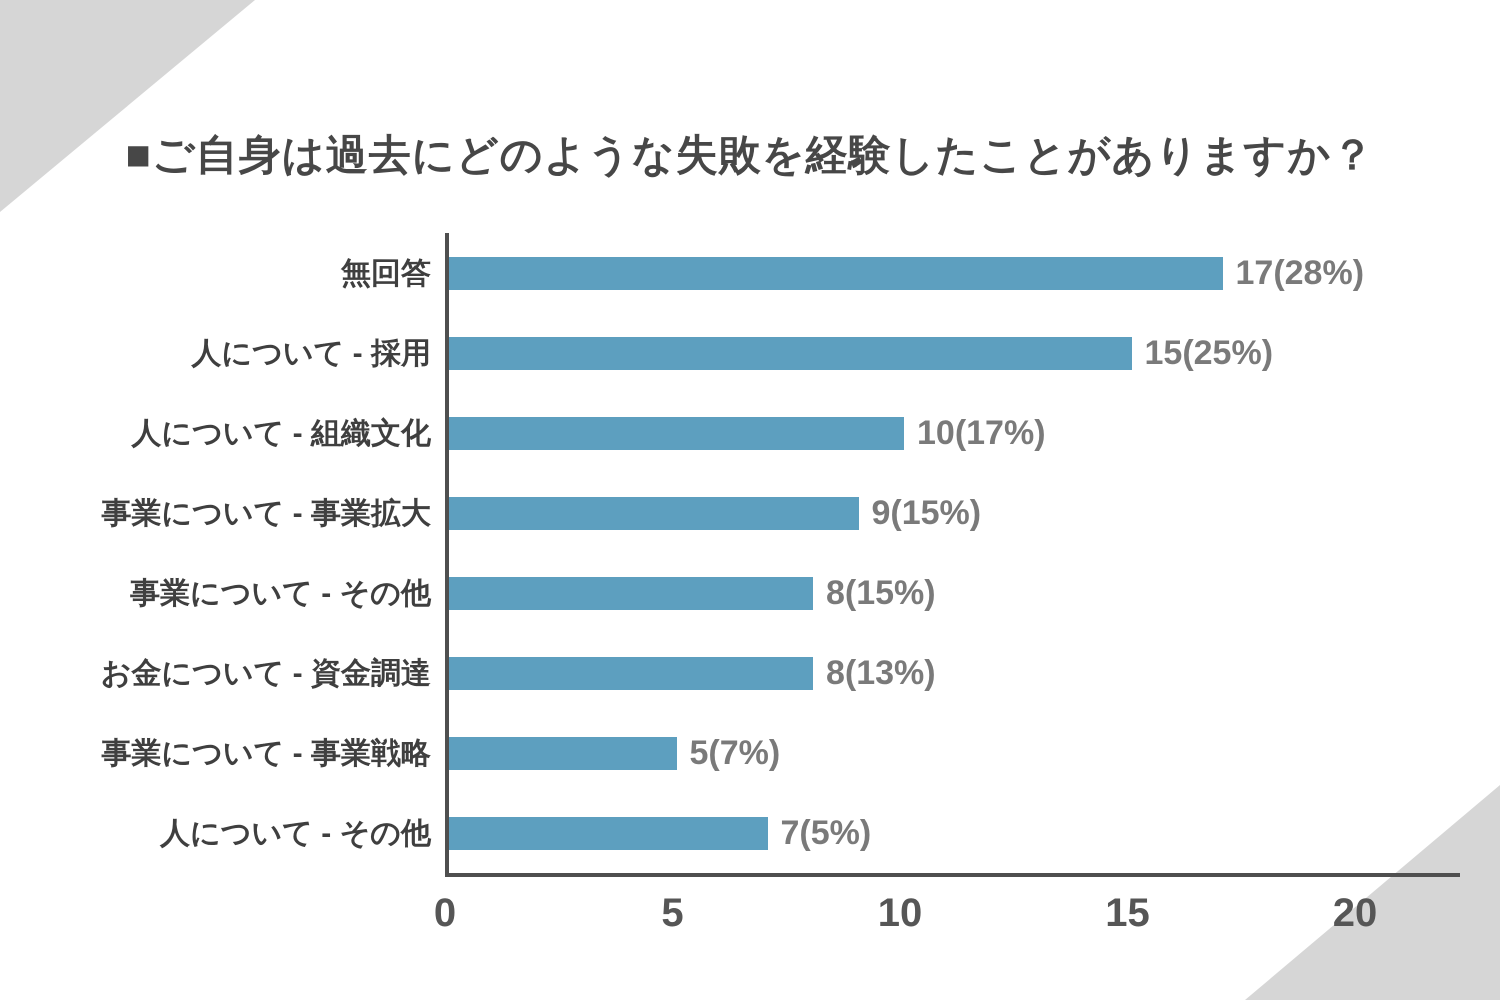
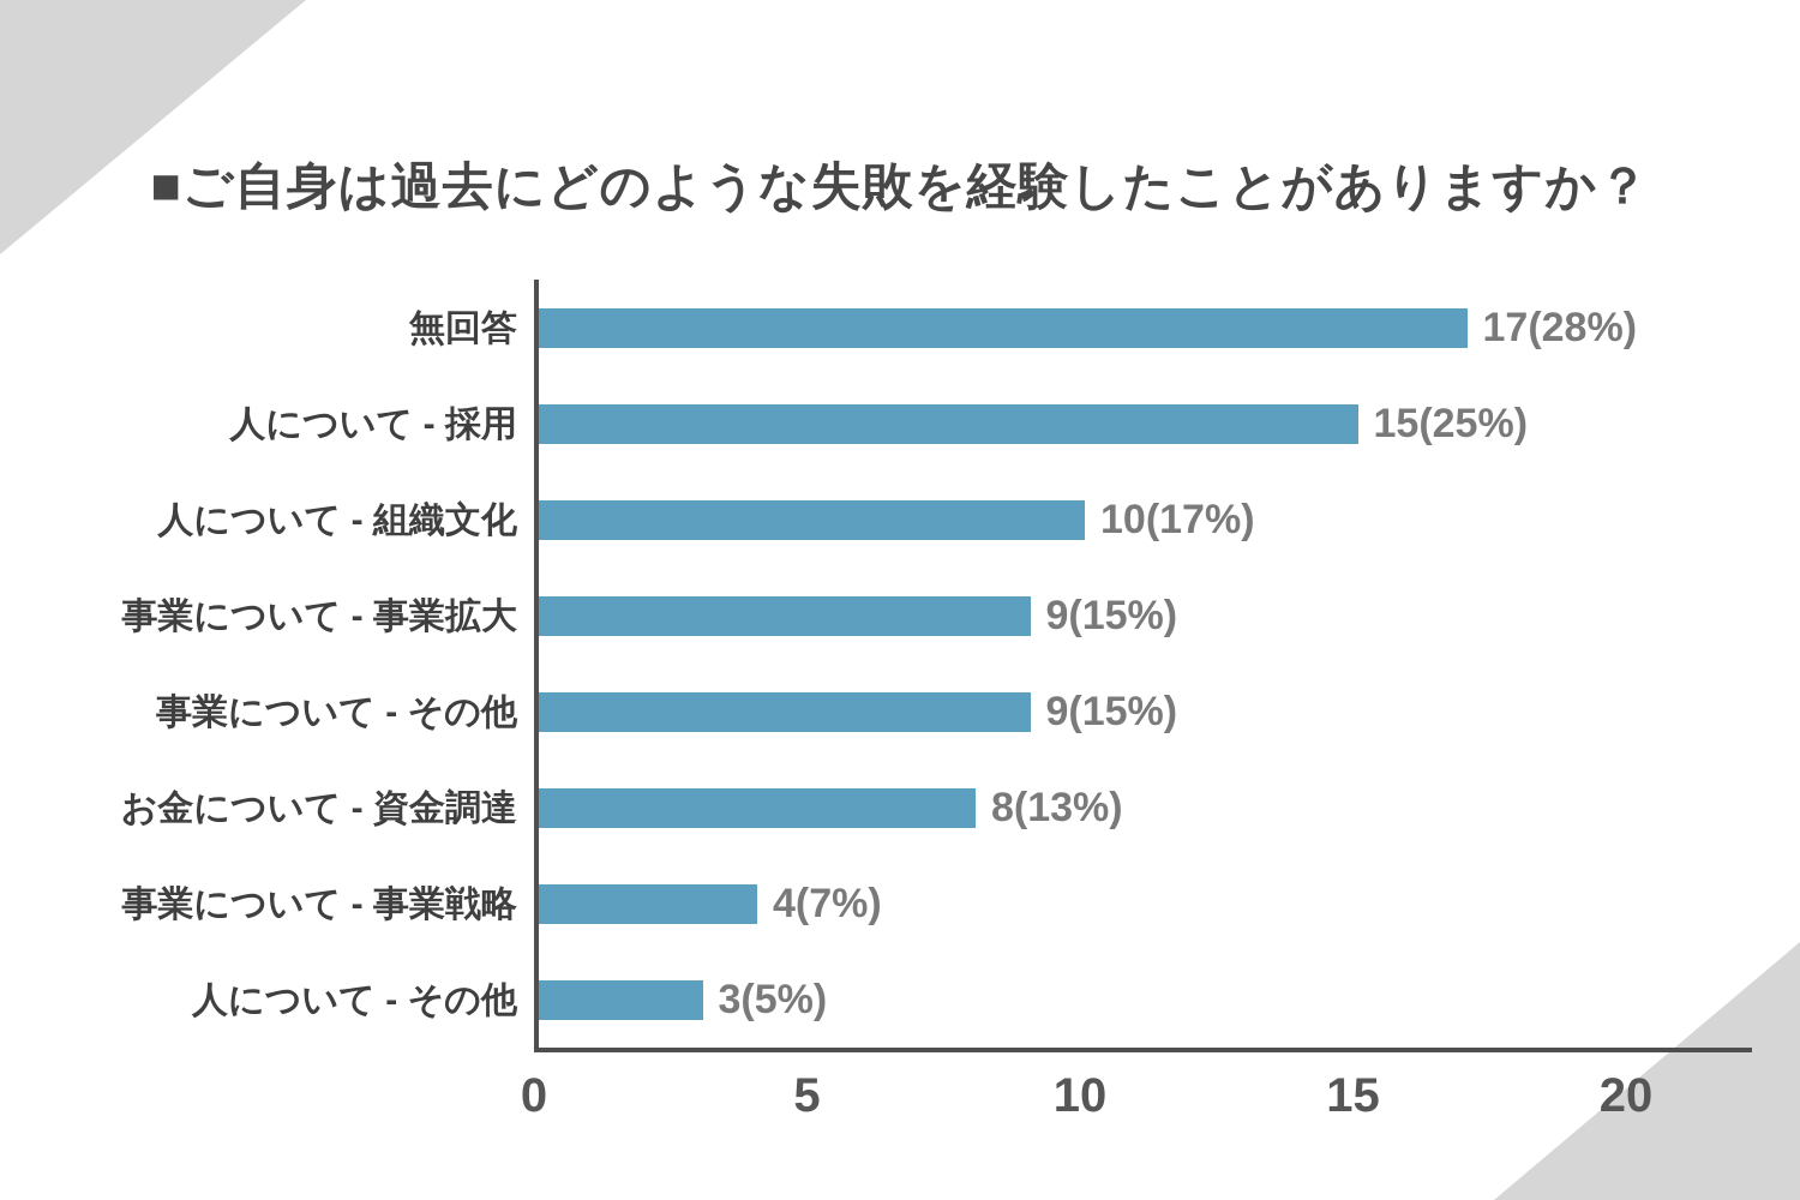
事業について - その他: 8 -> 9
事業について - 事業戦略: 5 -> 4
人について - その他: 7 -> 3
